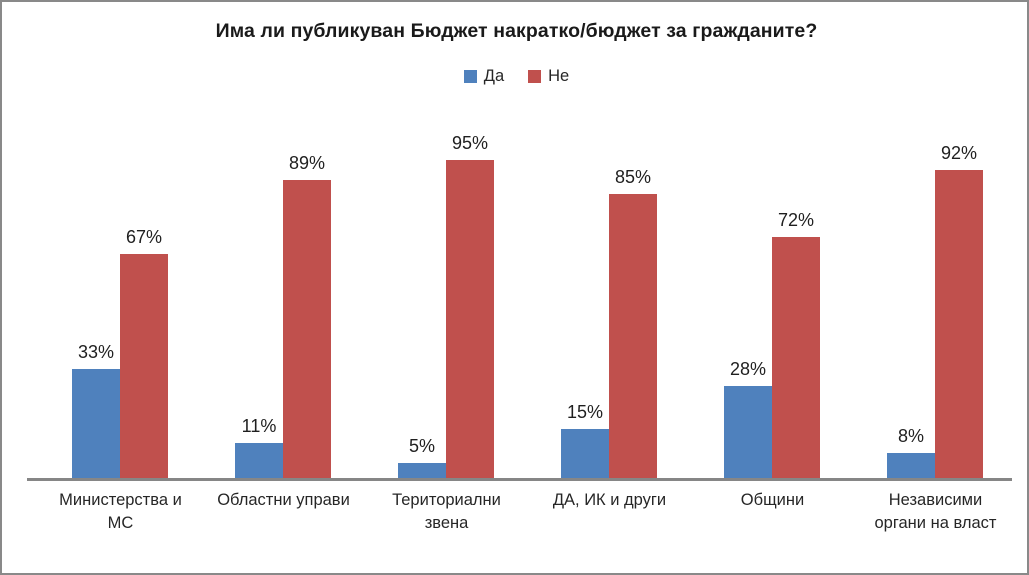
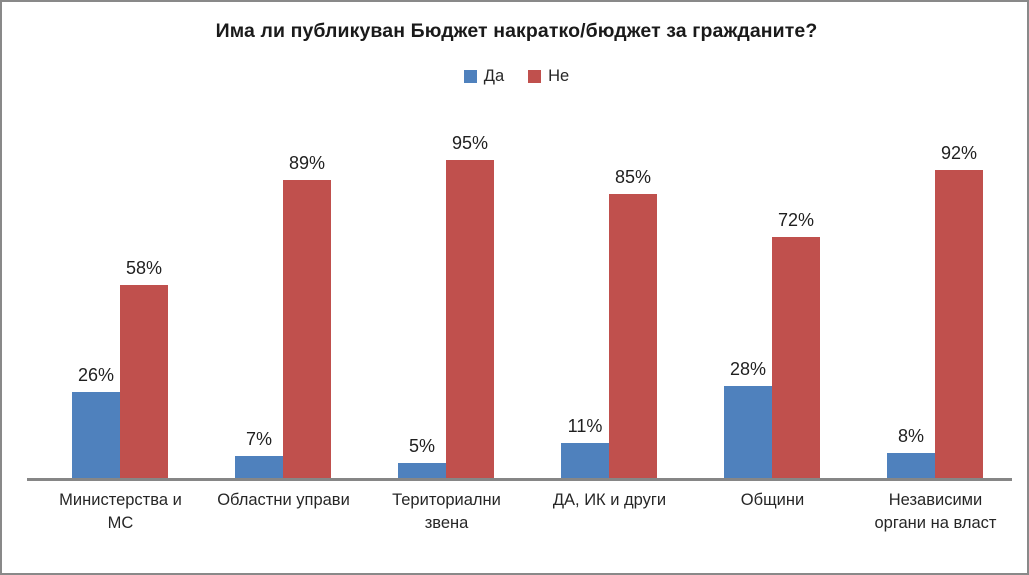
Да/Министерства и МС: 33% -> 26%
Не/Министерства и МС: 67% -> 58%
Да/Областни управи: 11% -> 7%
Да/ДА, ИК и други: 15% -> 11%
